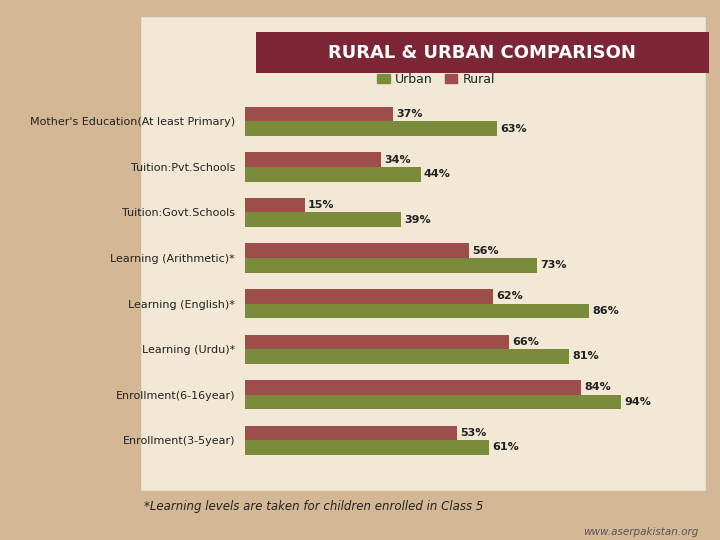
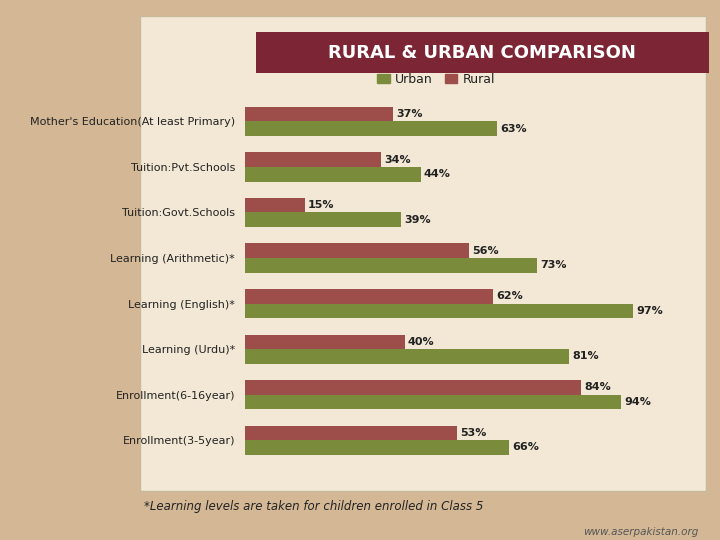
Urban/Learning (English)*: 86% -> 97%
Rural/Learning (Urdu)*: 66% -> 40%
Urban/Enrollment(3-5year): 61% -> 66%
